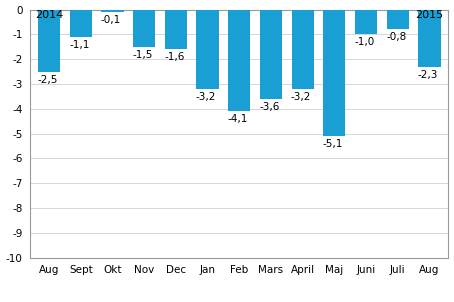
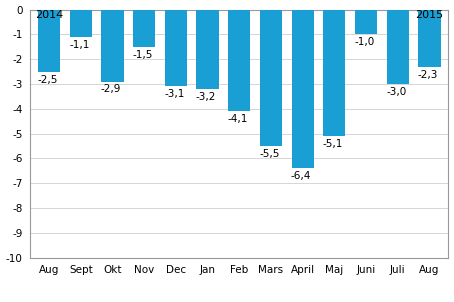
Okt: -0,1 -> -2,9
Dec: -1,6 -> -3,1
Mars: -3,6 -> -5,5
April: -3,2 -> -6,4
Juli: -0,8 -> -3,0
